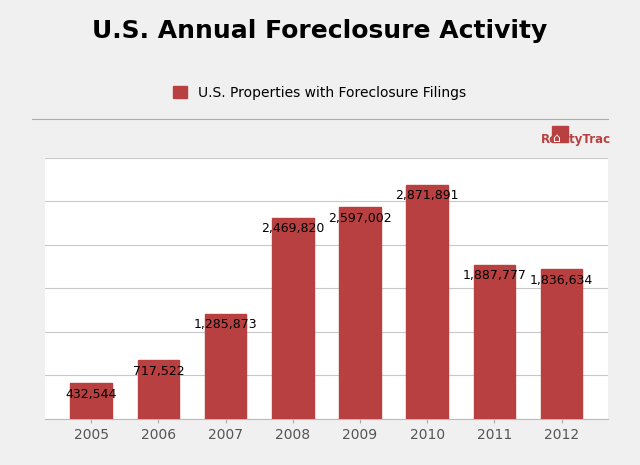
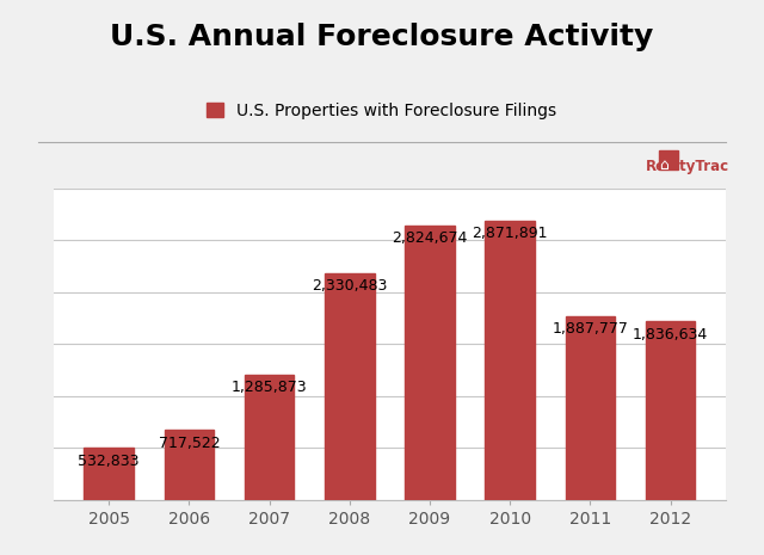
2005: 432,544 -> 532,833
2008: 2,469,820 -> 2,330,483
2009: 2,597,002 -> 2,824,674
